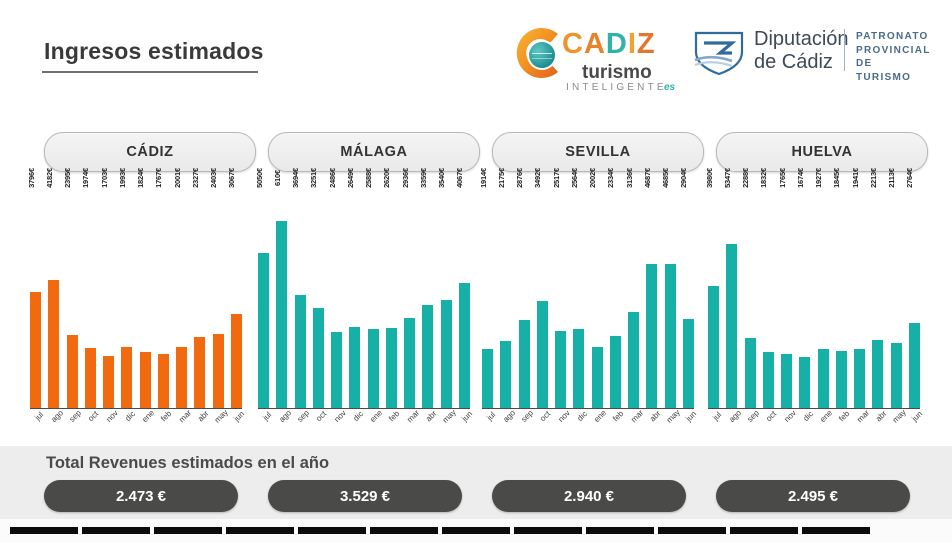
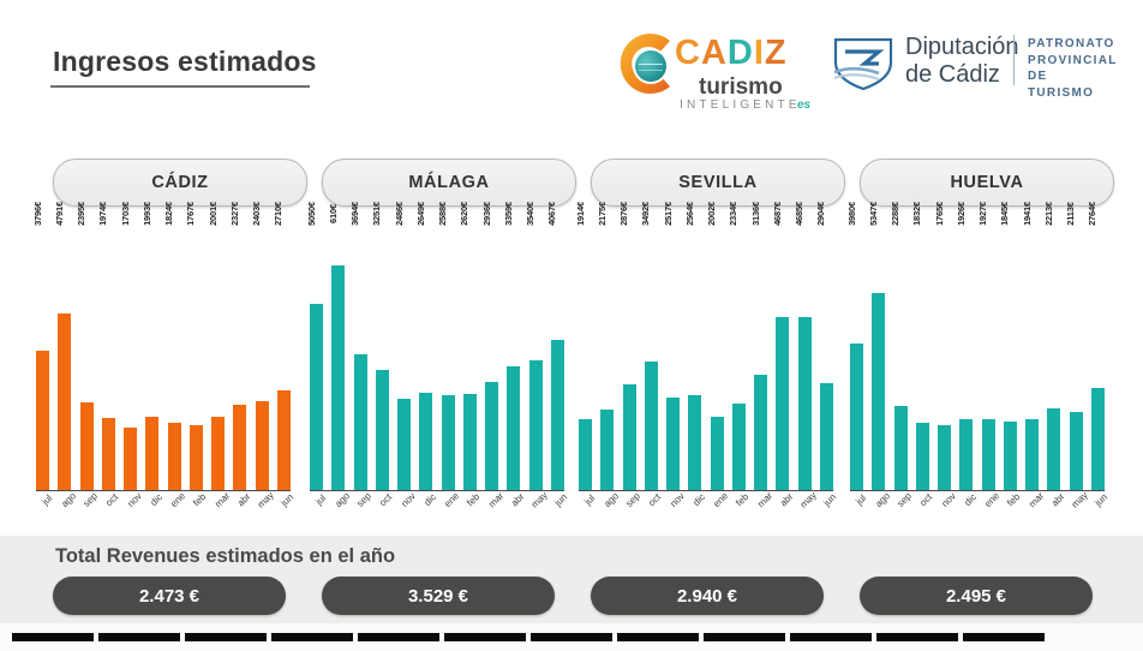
CÁDIZ/ago: 4182 -> 4791
CÁDIZ/jun: 3067 -> 2710
HUELVA/dic: 1674 -> 1926
